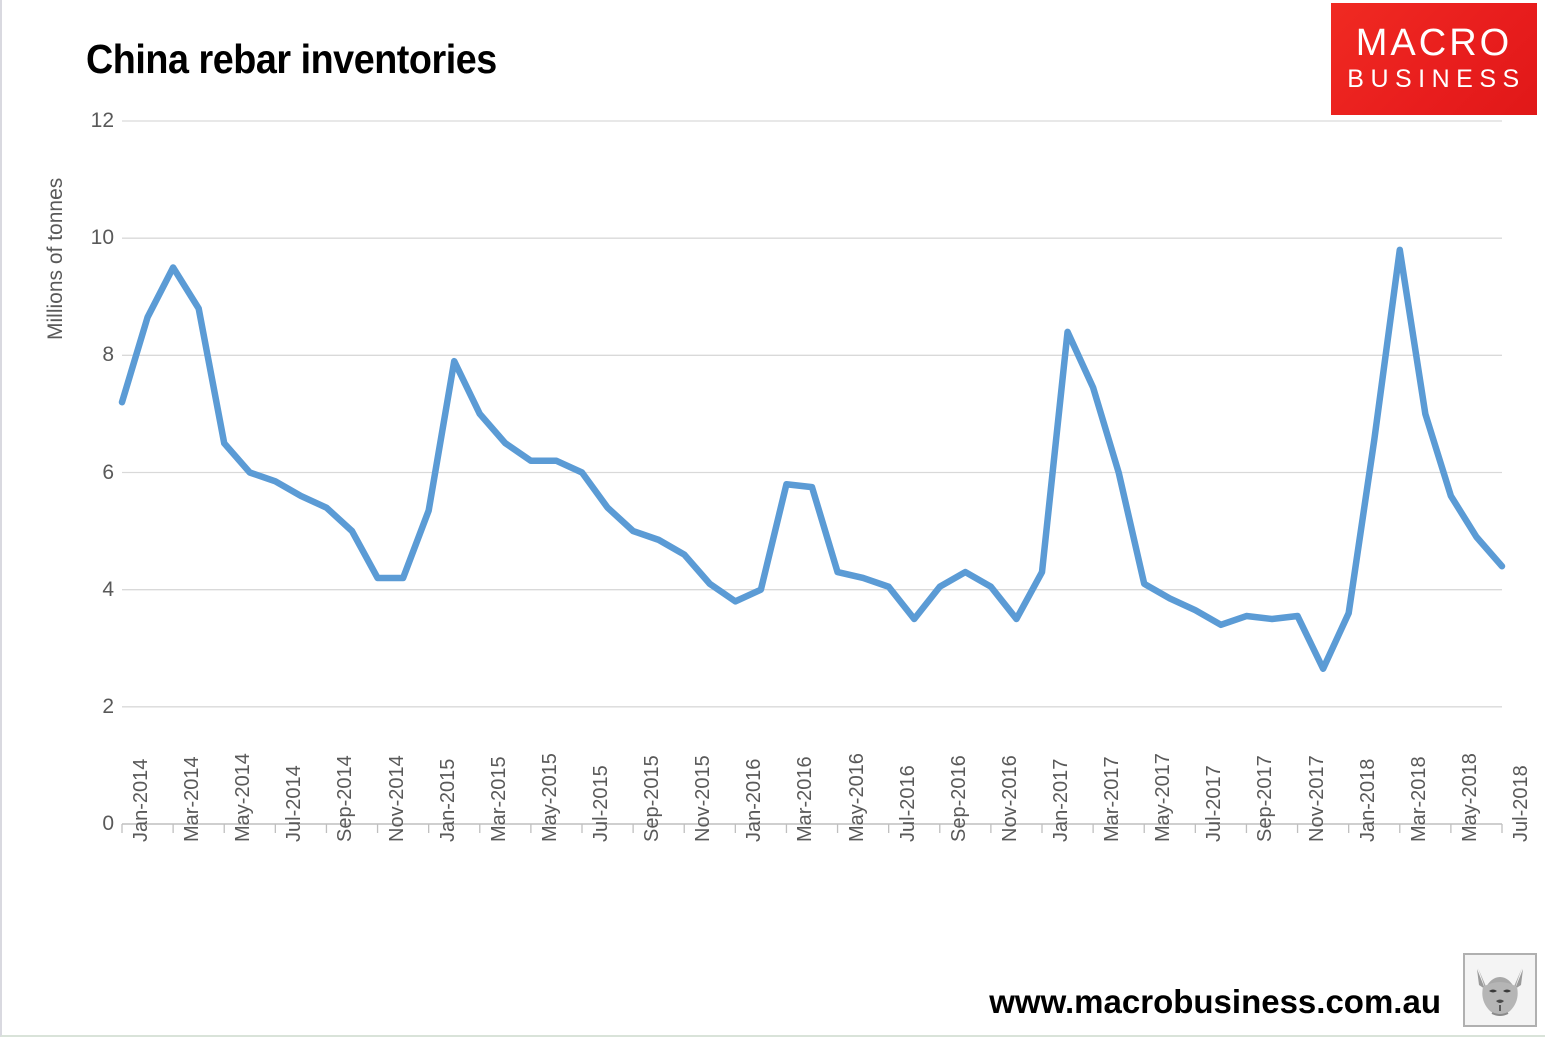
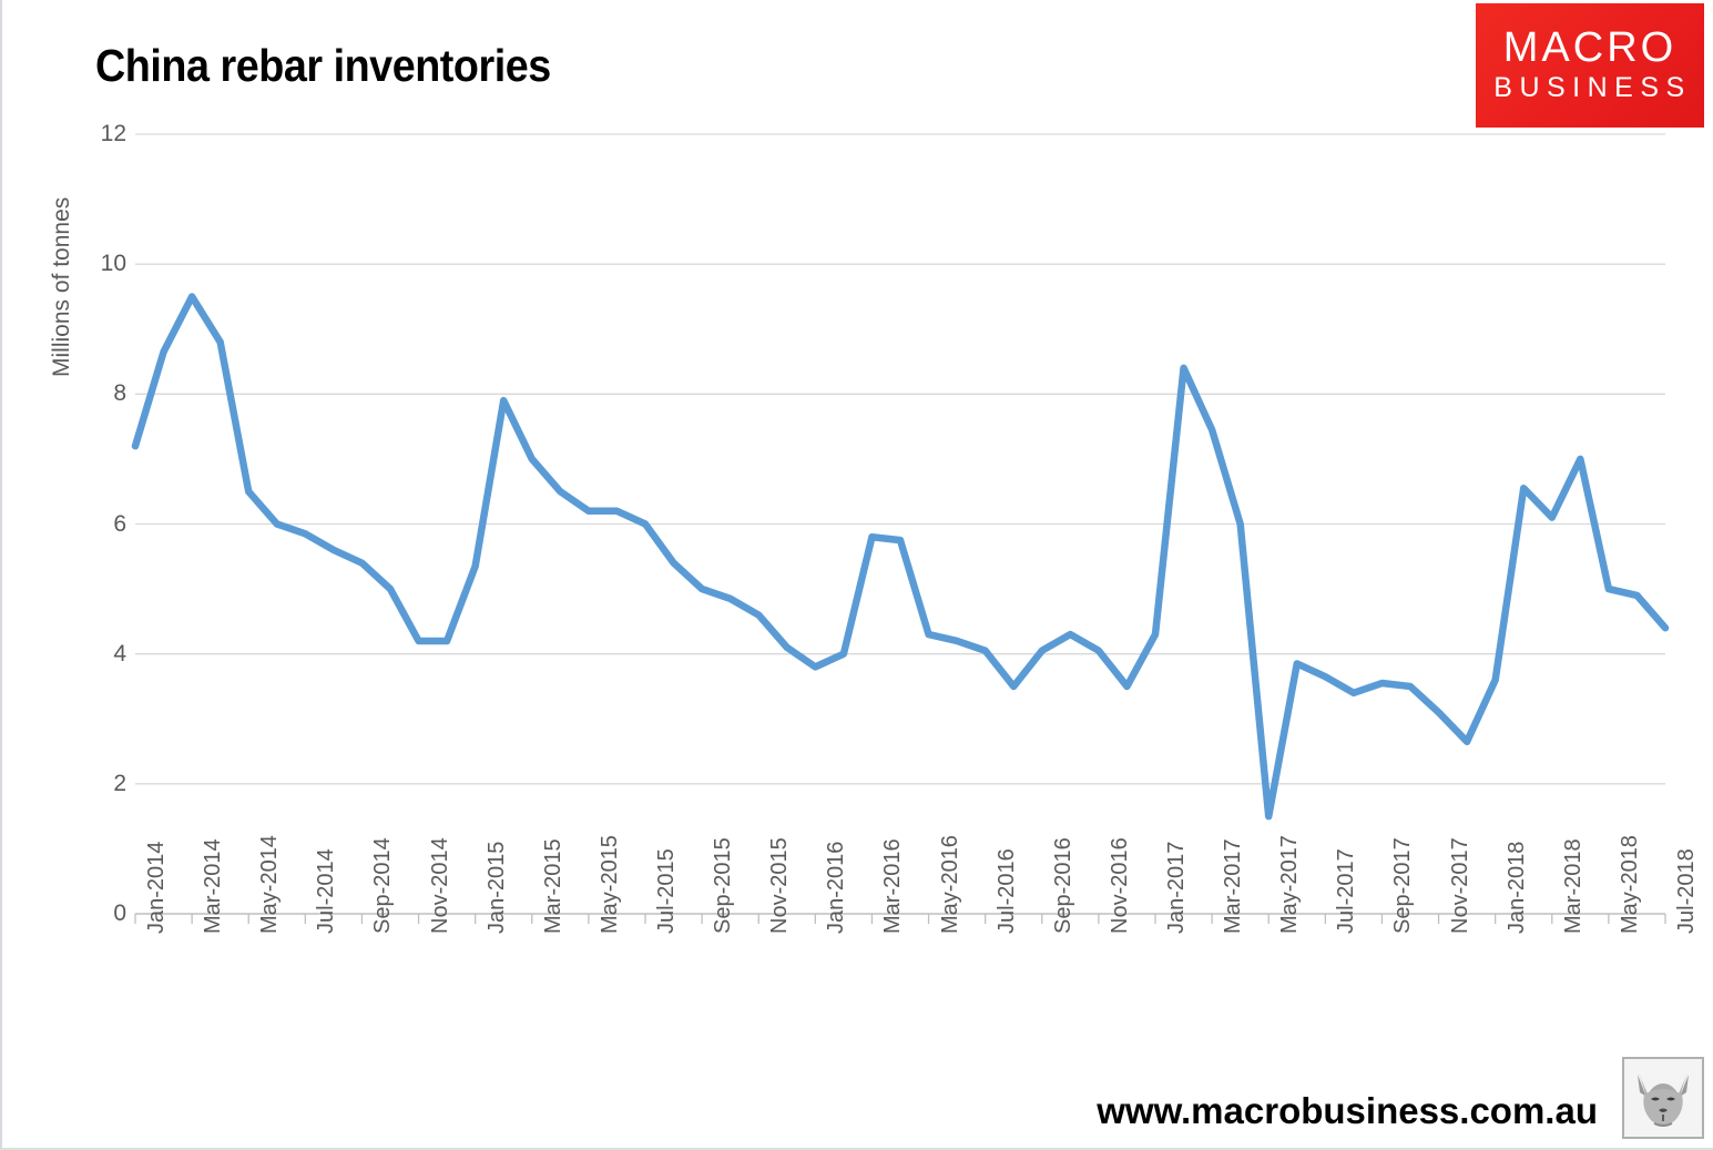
May-2017: 4.1 -> 1.5
Nov-2017: 3.5 -> 3.1
Mar-2018: 9.8 -> 6.1
May-2018: 5.6 -> 5.0
